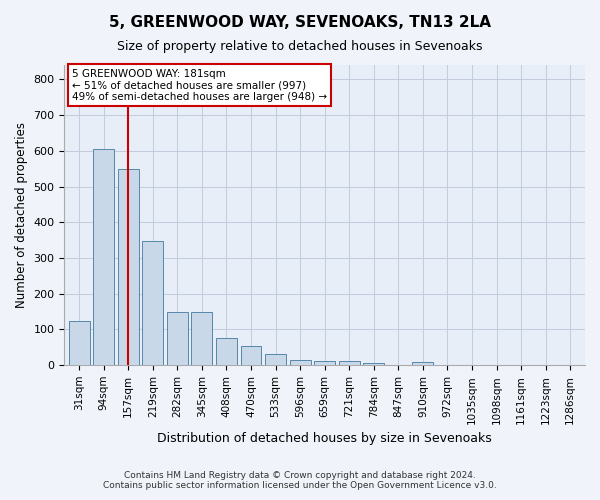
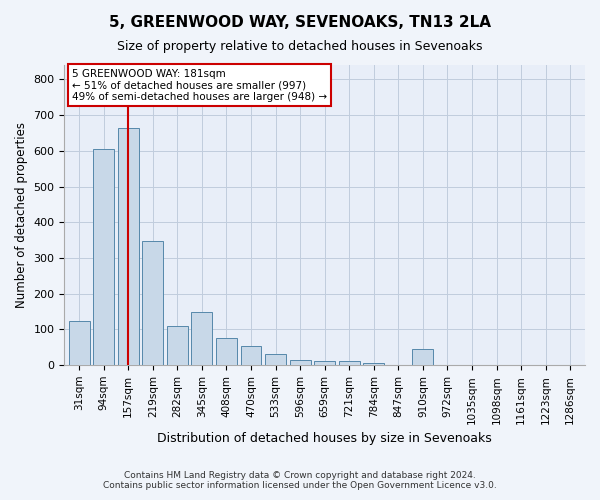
157sqm: 550 -> 665
282sqm: 148 -> 110
910sqm: 8 -> 45
